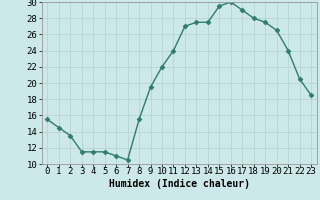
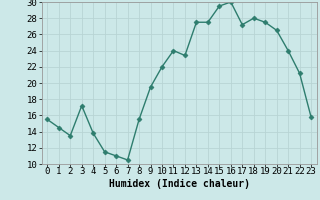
3: 11.5 -> 17.2
4: 11.5 -> 13.8
12: 27.0 -> 23.4
17: 29.0 -> 27.2
22: 20.5 -> 21.2
23: 18.5 -> 15.8
